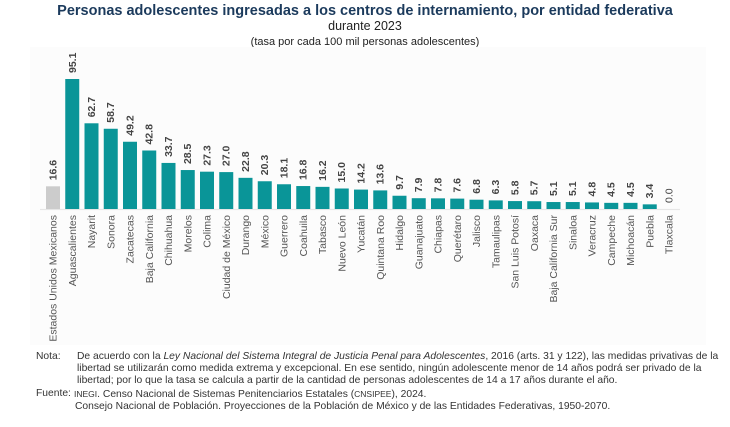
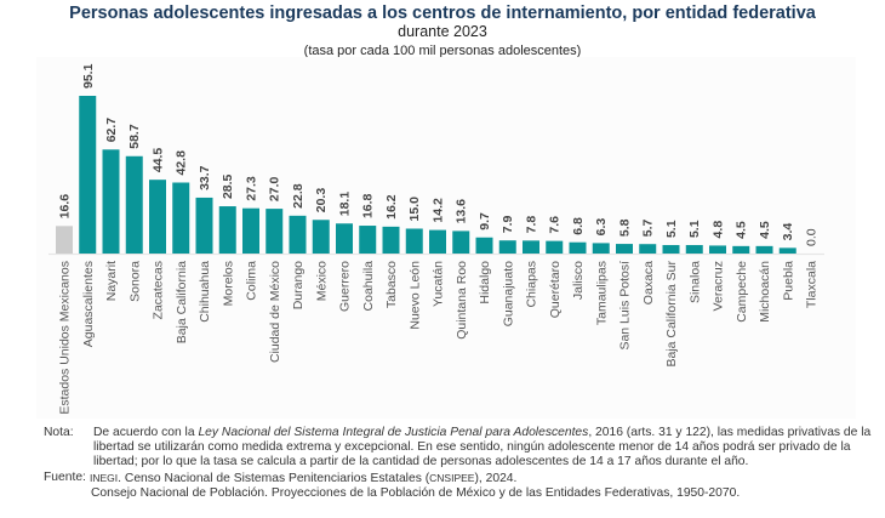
Zacatecas: 49.2 -> 44.5
